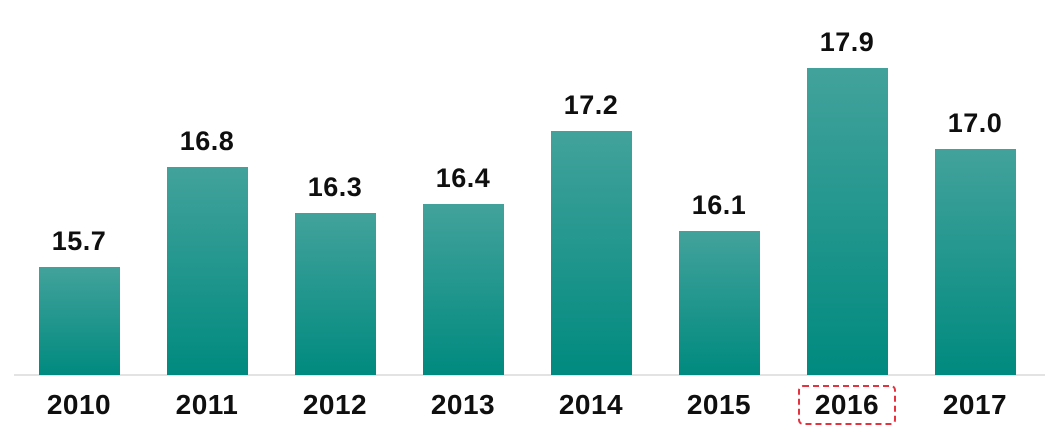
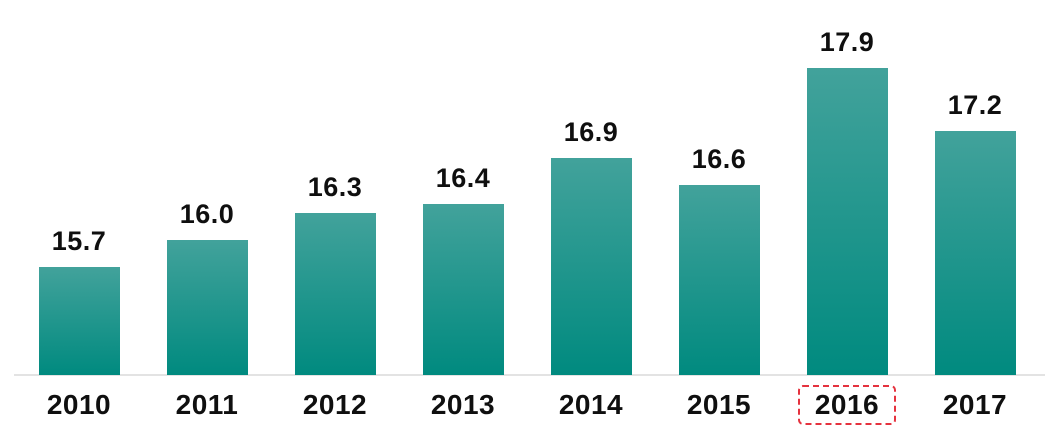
2011: 16.8 -> 16.0
2014: 17.2 -> 16.9
2015: 16.1 -> 16.6
2017: 17.0 -> 17.2
